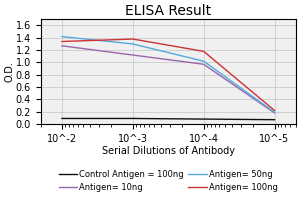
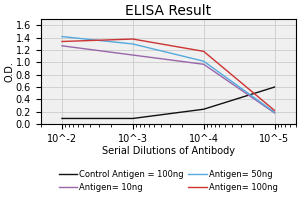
Control Antigen = 100ng/10^-4: 0.08 -> 0.24
Control Antigen = 100ng/10^-5: 0.07 -> 0.60
